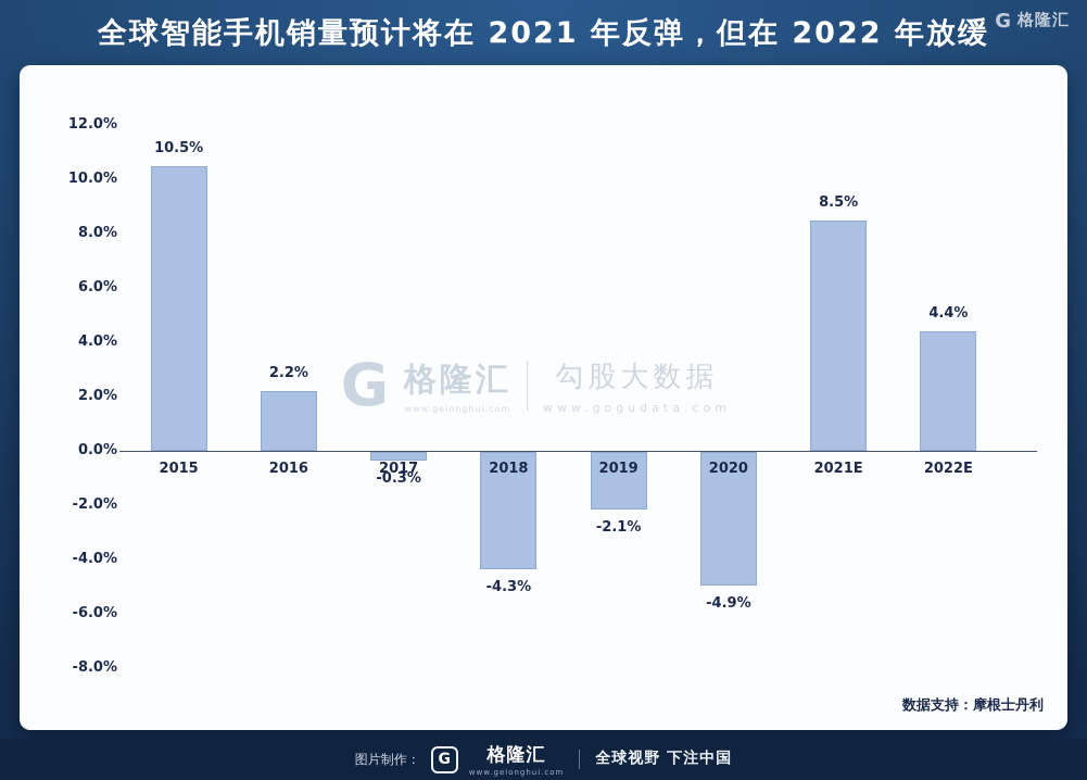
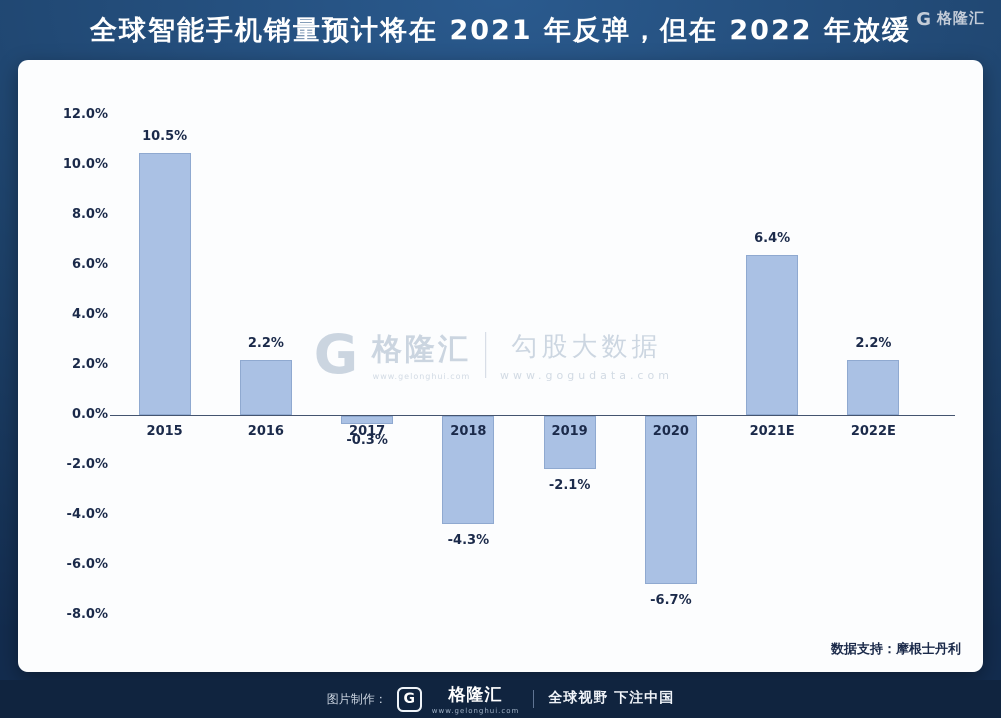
2020: -4.9% -> -6.7%
2021E: 8.5% -> 6.4%
2022E: 4.4% -> 2.2%
